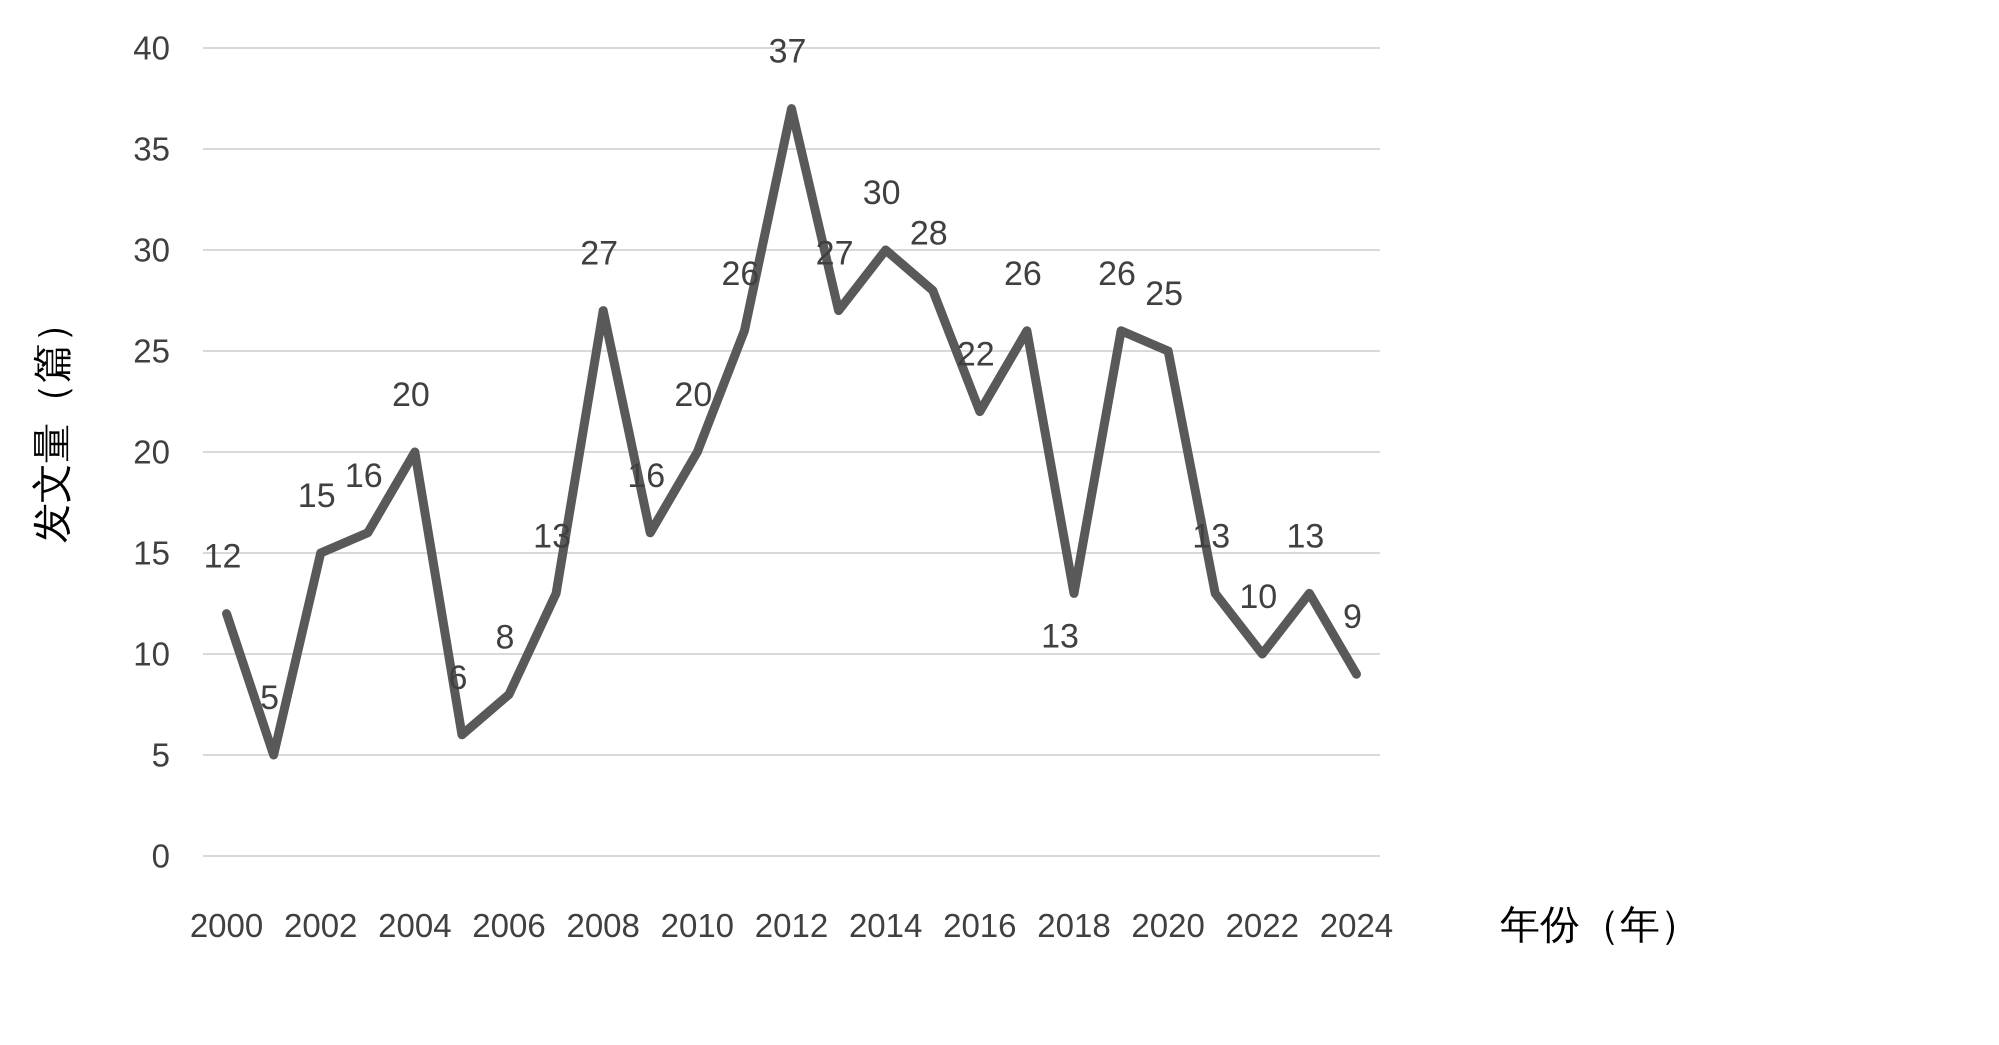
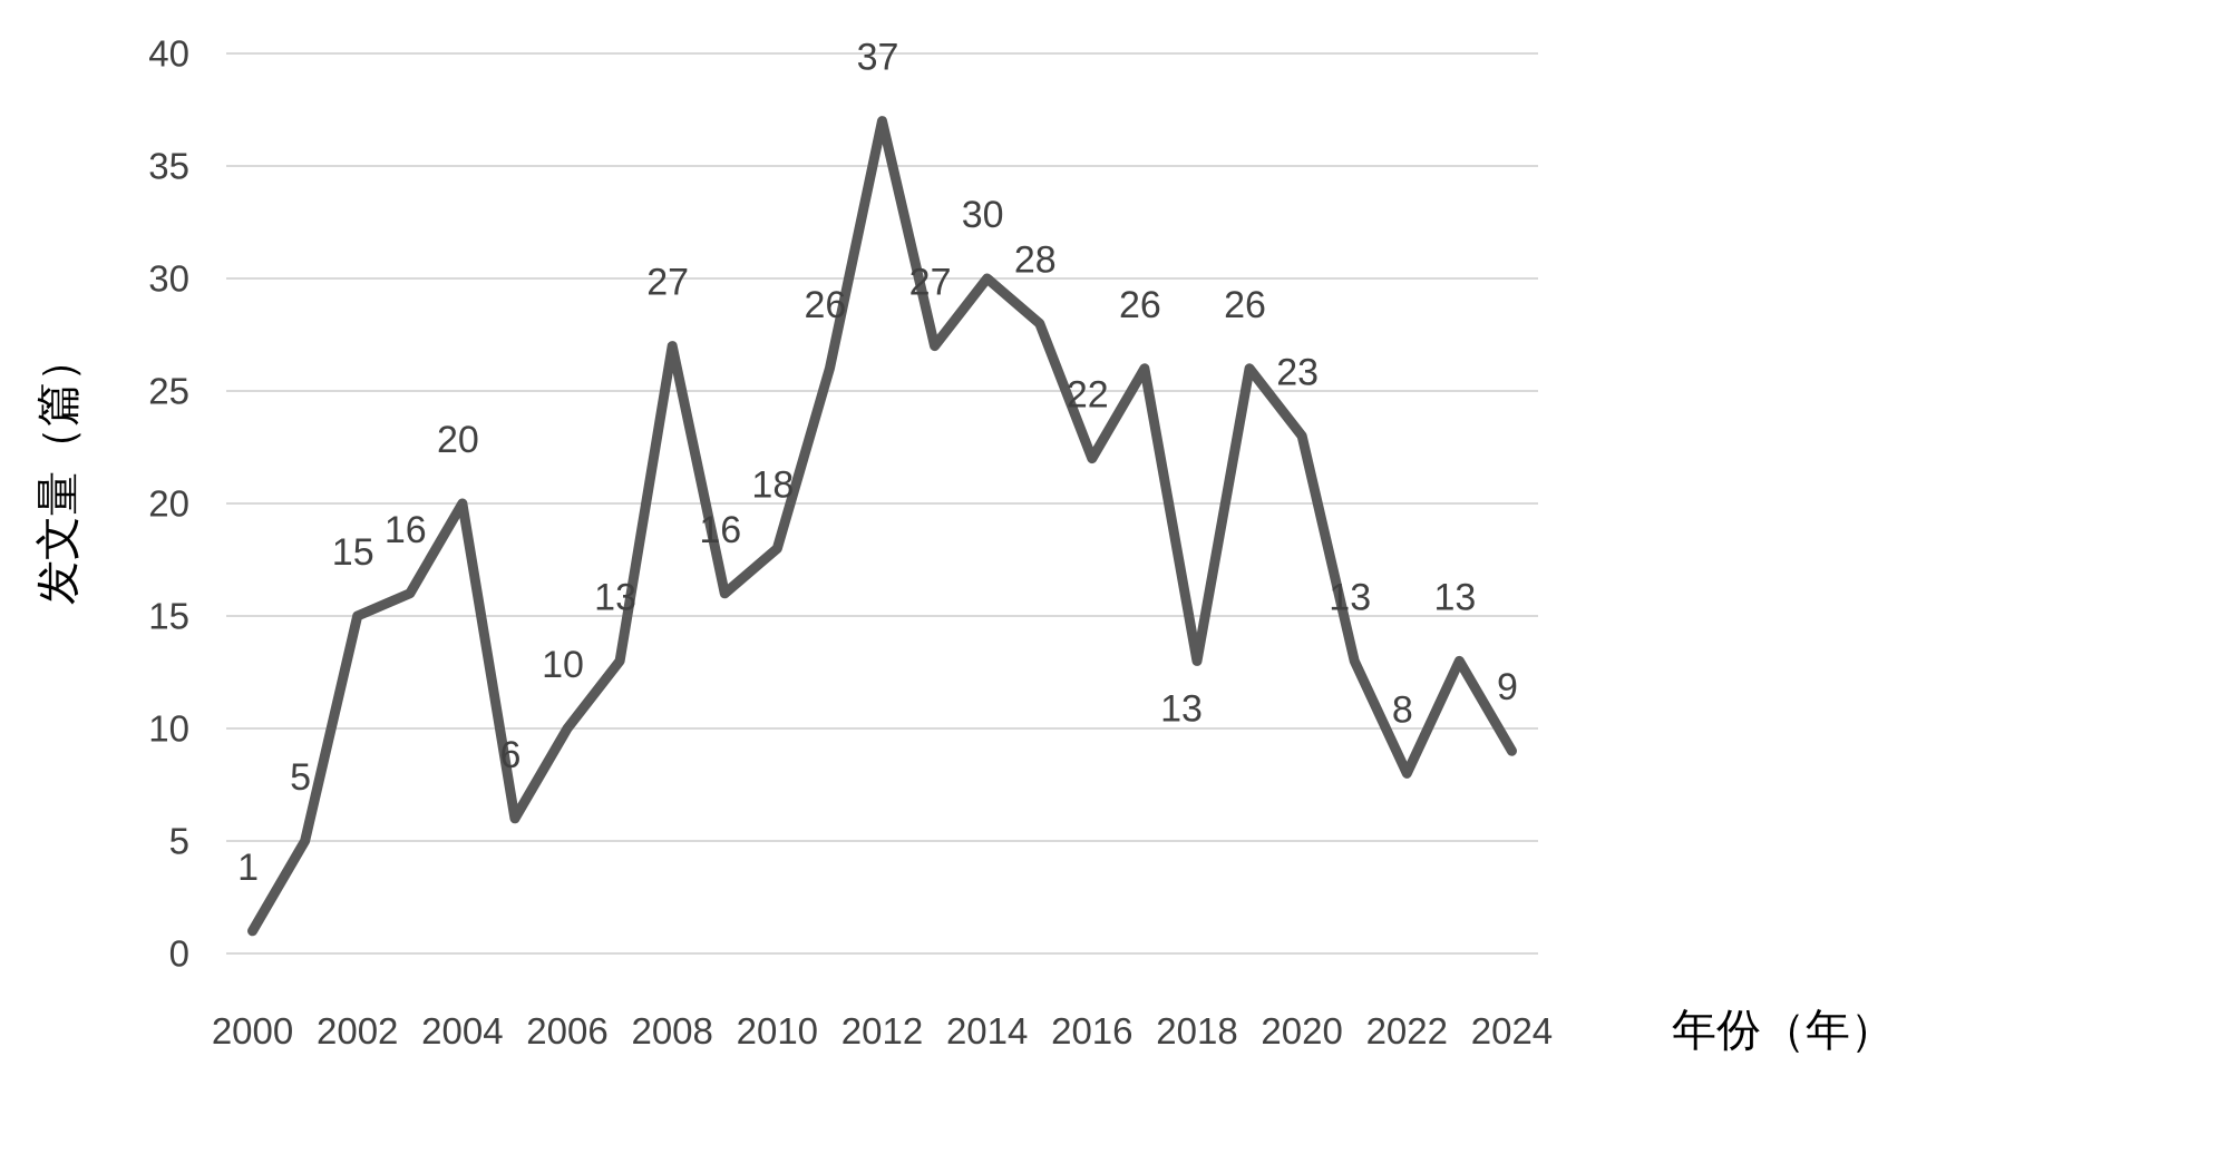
2000: 12 -> 1
2006: 8 -> 10
2010: 20 -> 18
2020: 25 -> 23
2022: 10 -> 8
